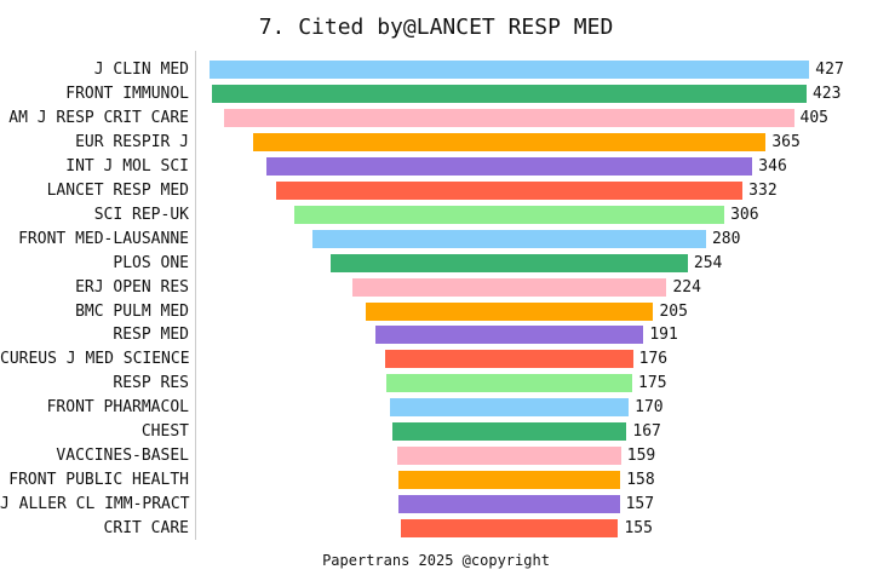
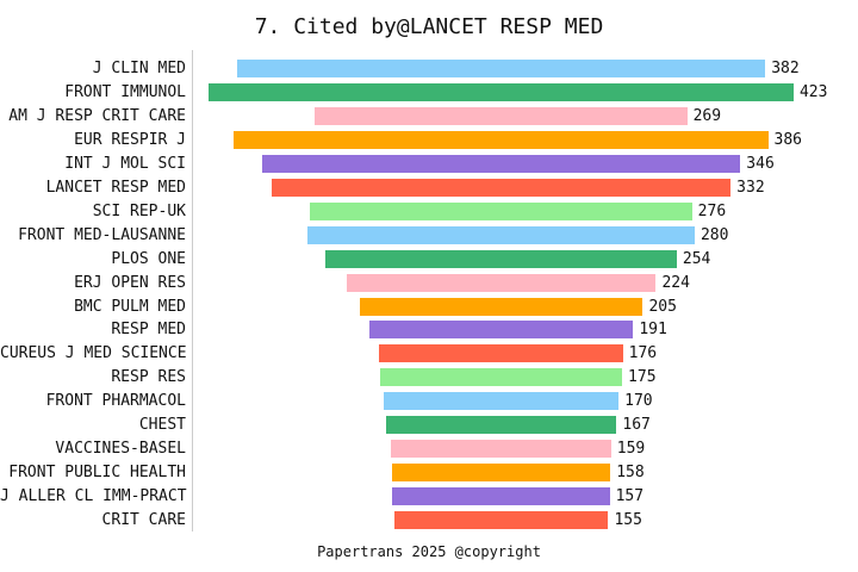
J CLIN MED: 427 -> 382
AM J RESP CRIT CARE: 405 -> 269
EUR RESPIR J: 365 -> 386
SCI REP-UK: 306 -> 276
